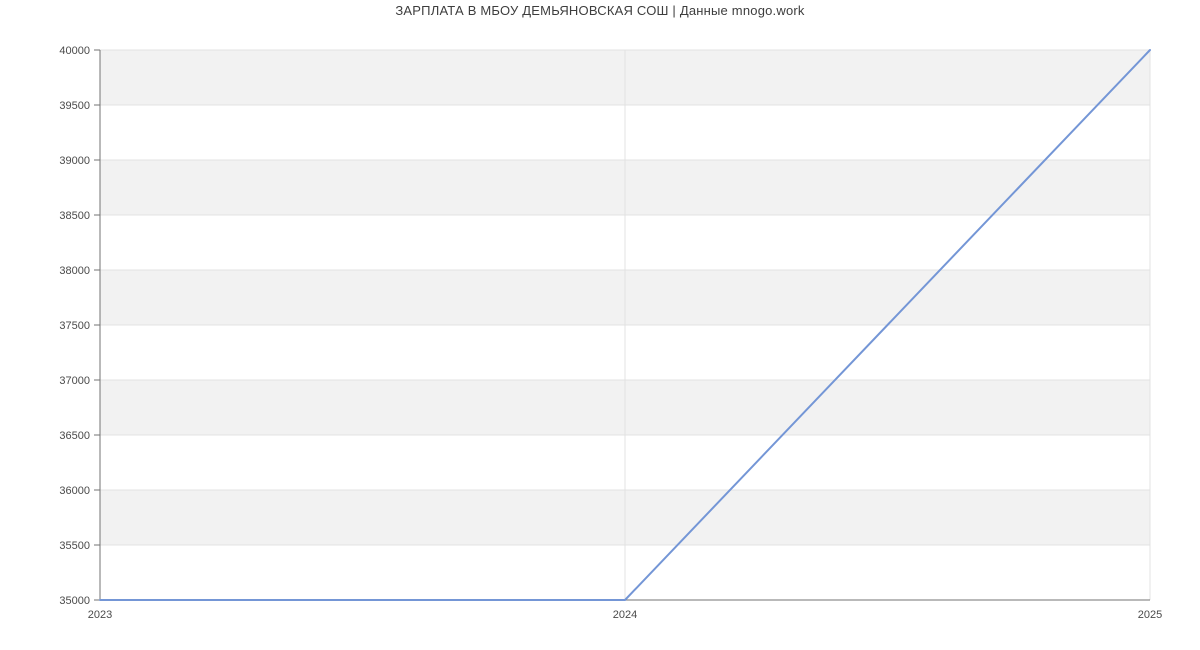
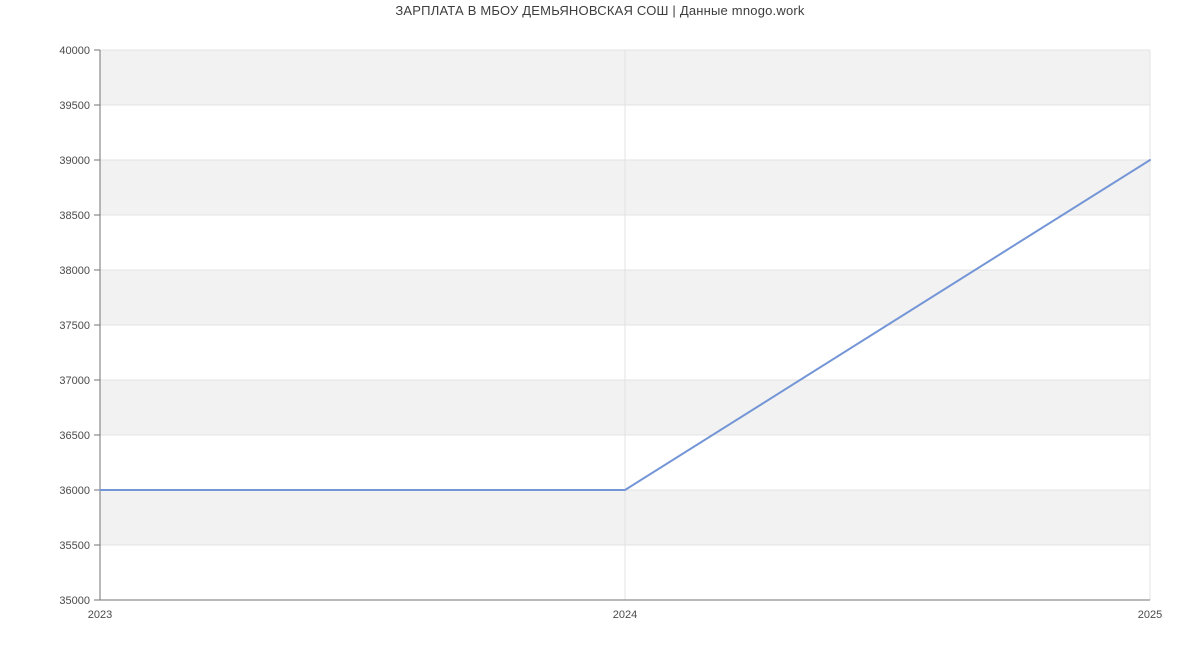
2023: 35000 -> 36000
2024: 35000 -> 36000
2025: 40000 -> 39000
